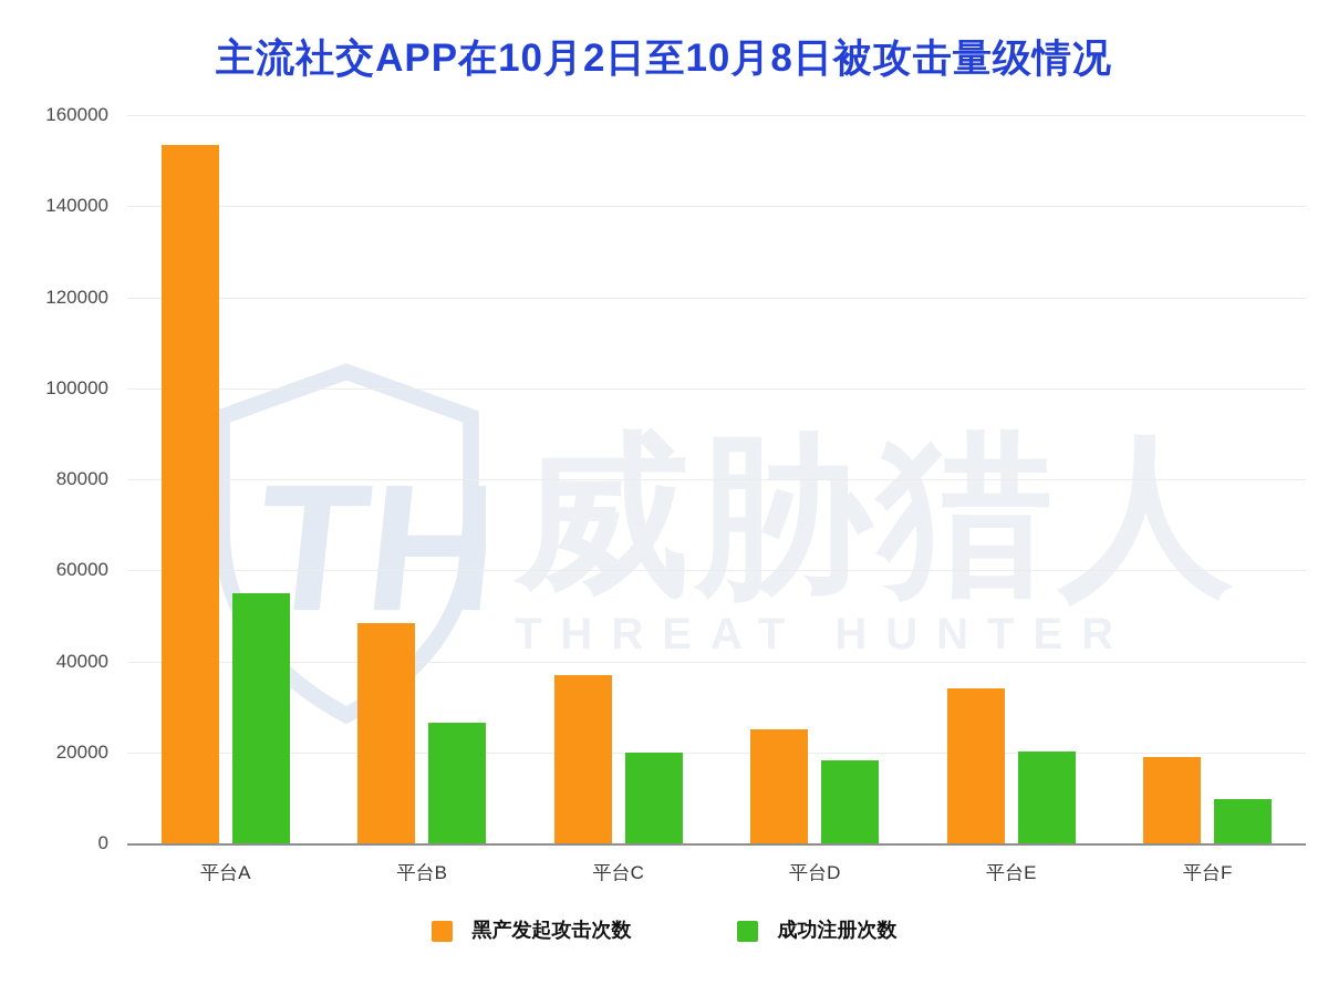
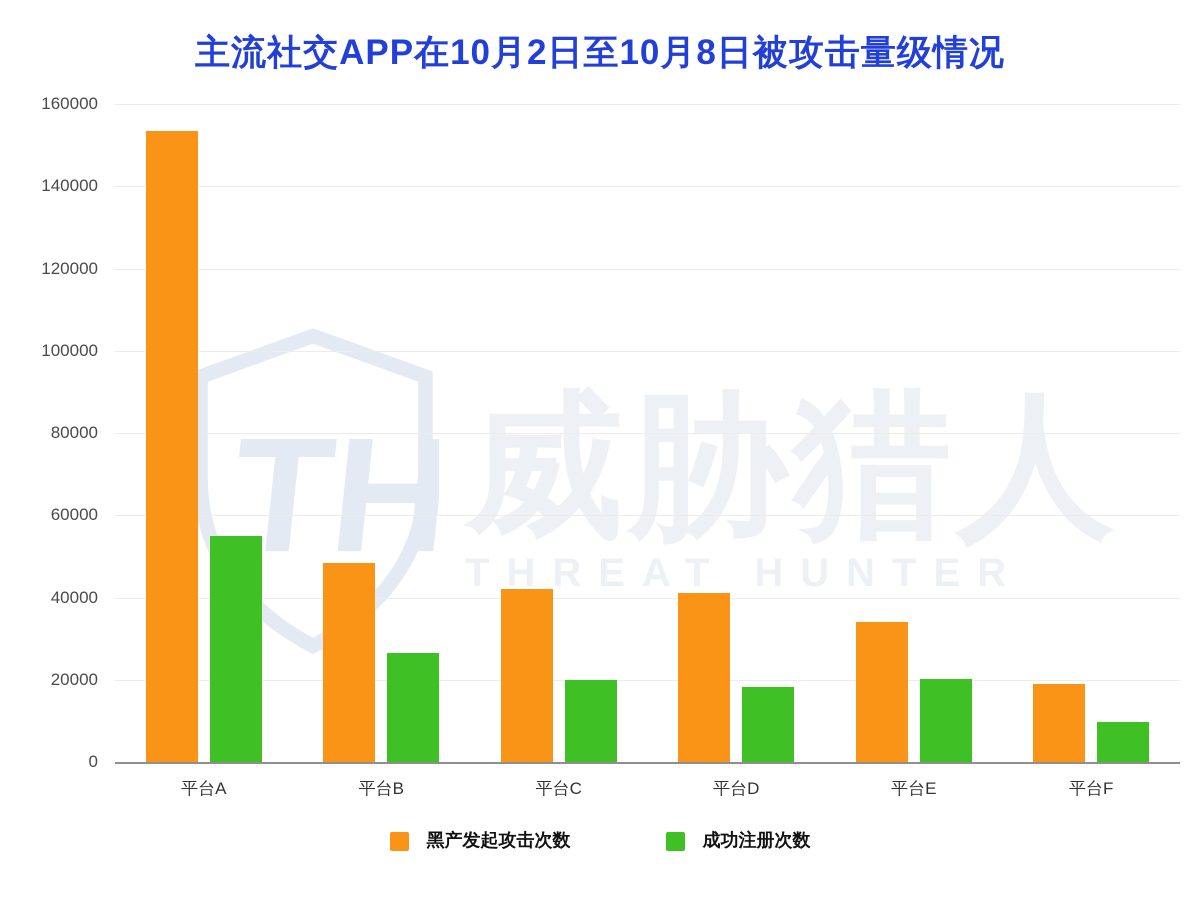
黑产发起攻击次数/平台C: 37000 -> 42000
黑产发起攻击次数/平台D: 25000 -> 41000
